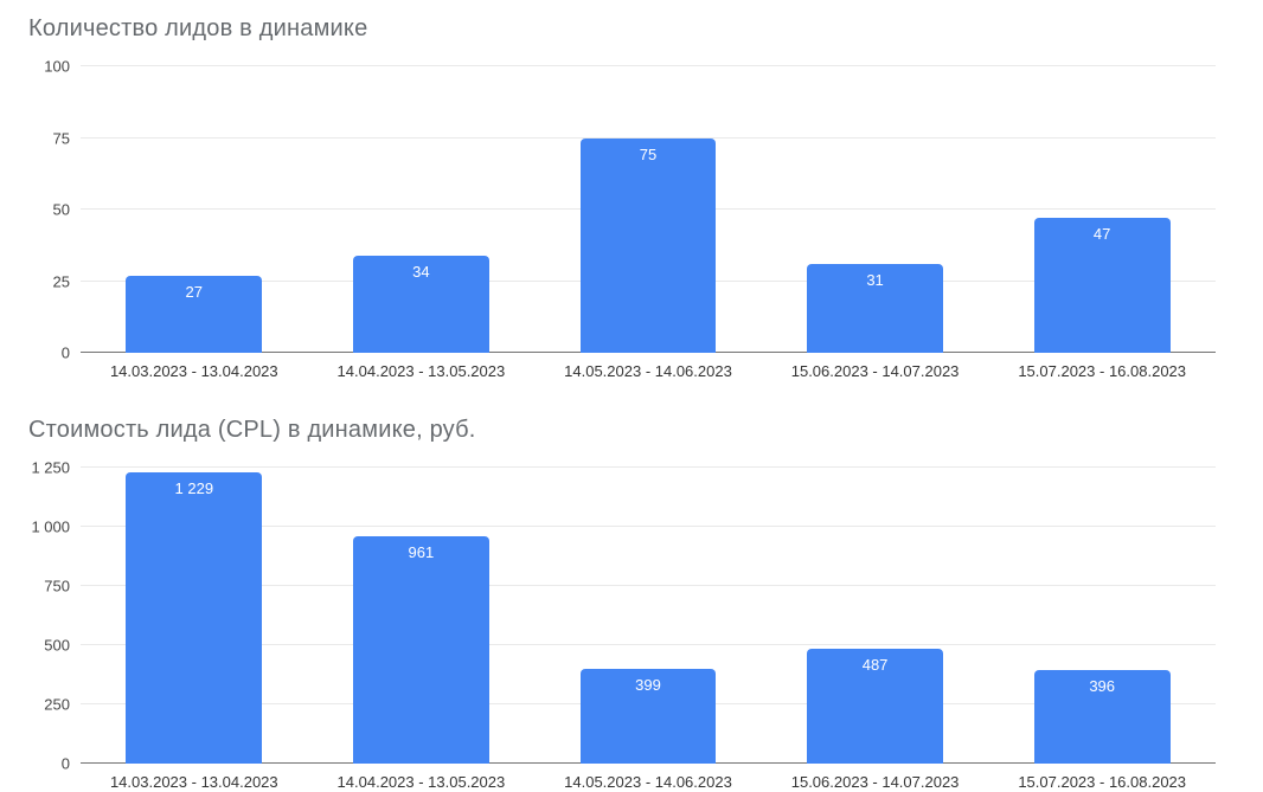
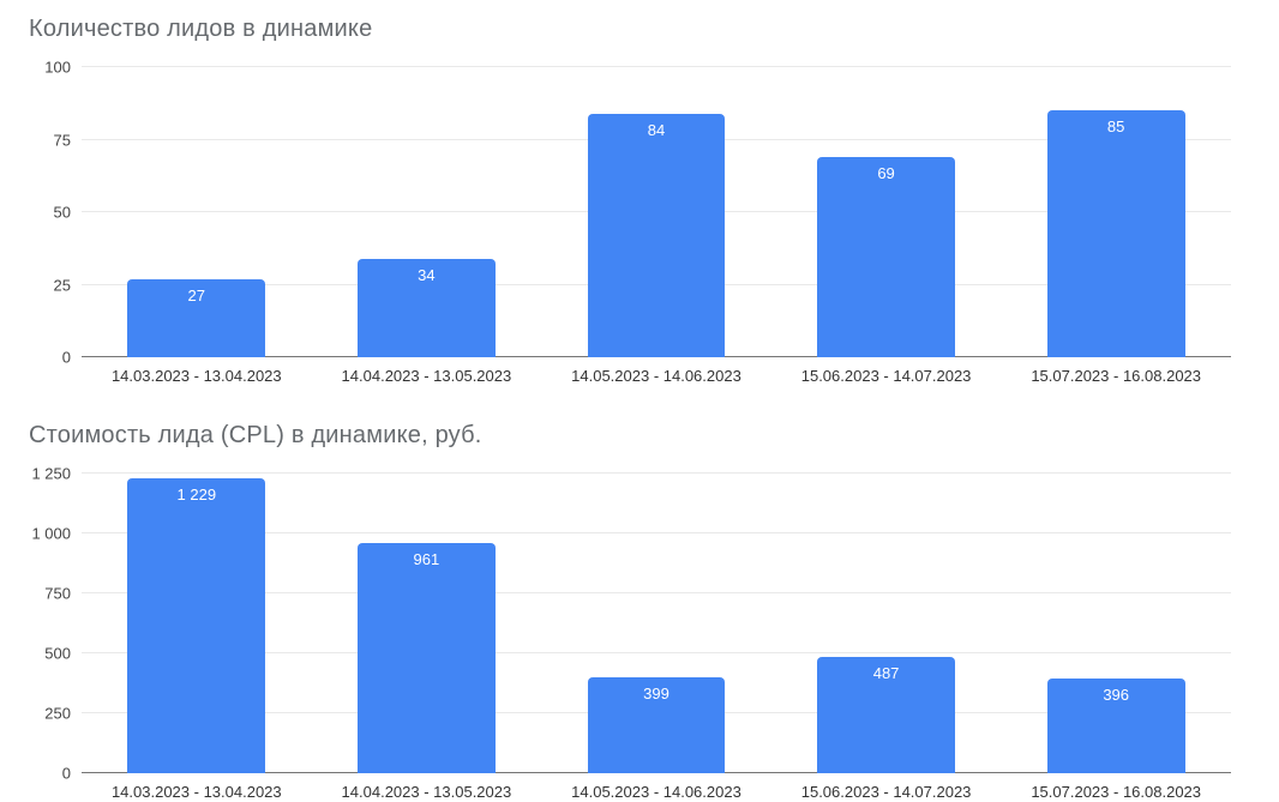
Количество лидов в динамике/14.05.2023 - 14.06.2023: 75 -> 84
Количество лидов в динамике/15.06.2023 - 14.07.2023: 31 -> 69
Количество лидов в динамике/15.07.2023 - 16.08.2023: 47 -> 85
